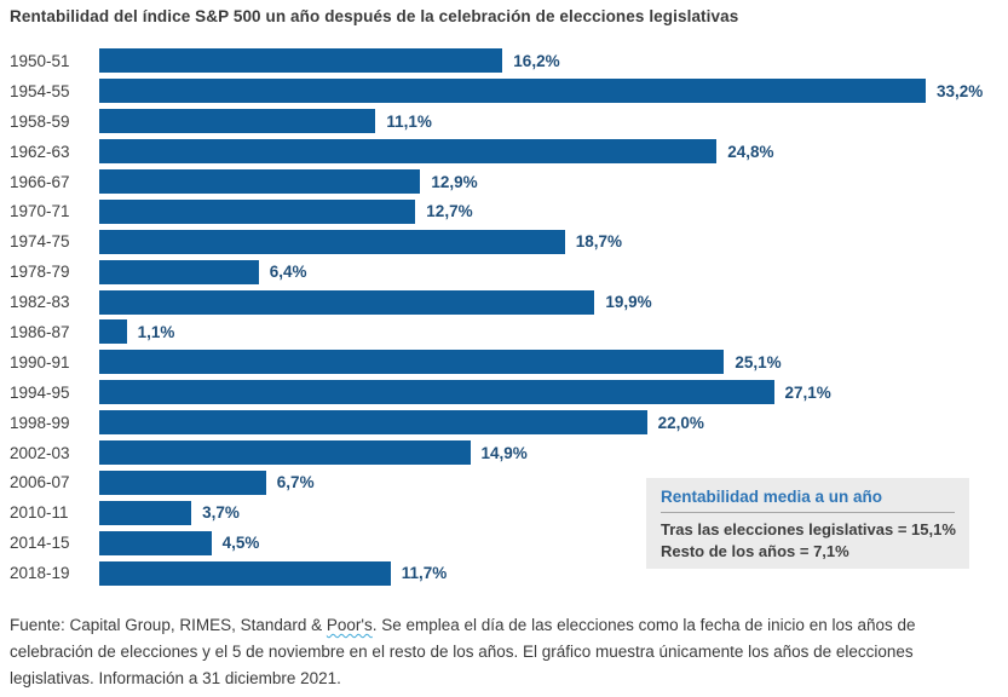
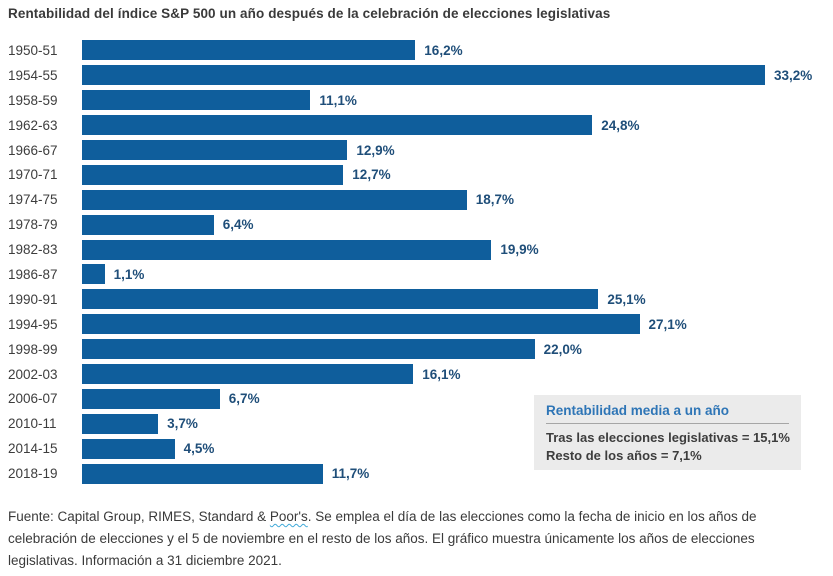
2002-03: 14,9% -> 16,1%
